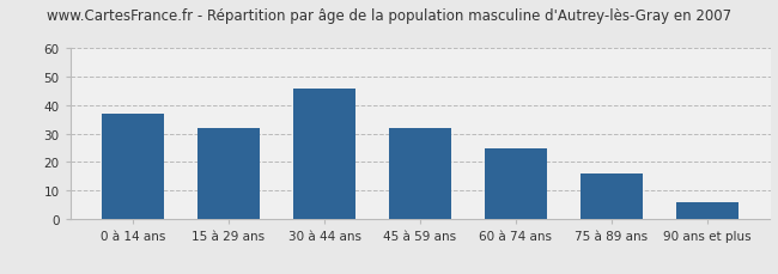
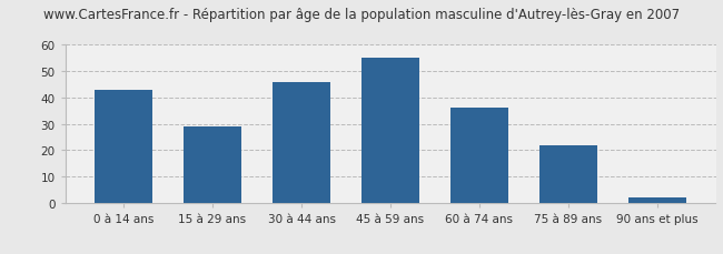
0 à 14 ans: 37 -> 43
15 à 29 ans: 32 -> 29
45 à 59 ans: 32 -> 55
60 à 74 ans: 25 -> 36
75 à 89 ans: 16 -> 22
90 ans et plus: 6 -> 2
